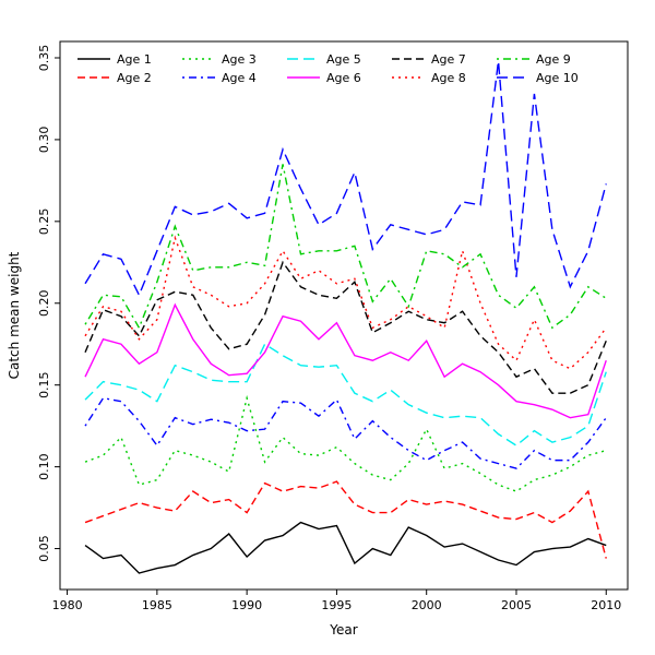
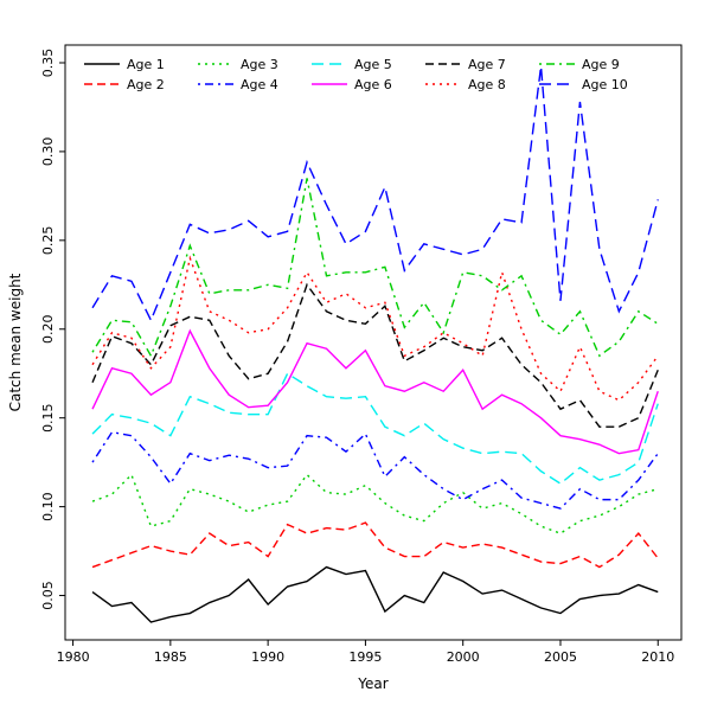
Age 3/1990: 0.142 -> 0.101
Age 3/2000: 0.123 -> 0.108
Age 2/2010: 0.044 -> 0.071
